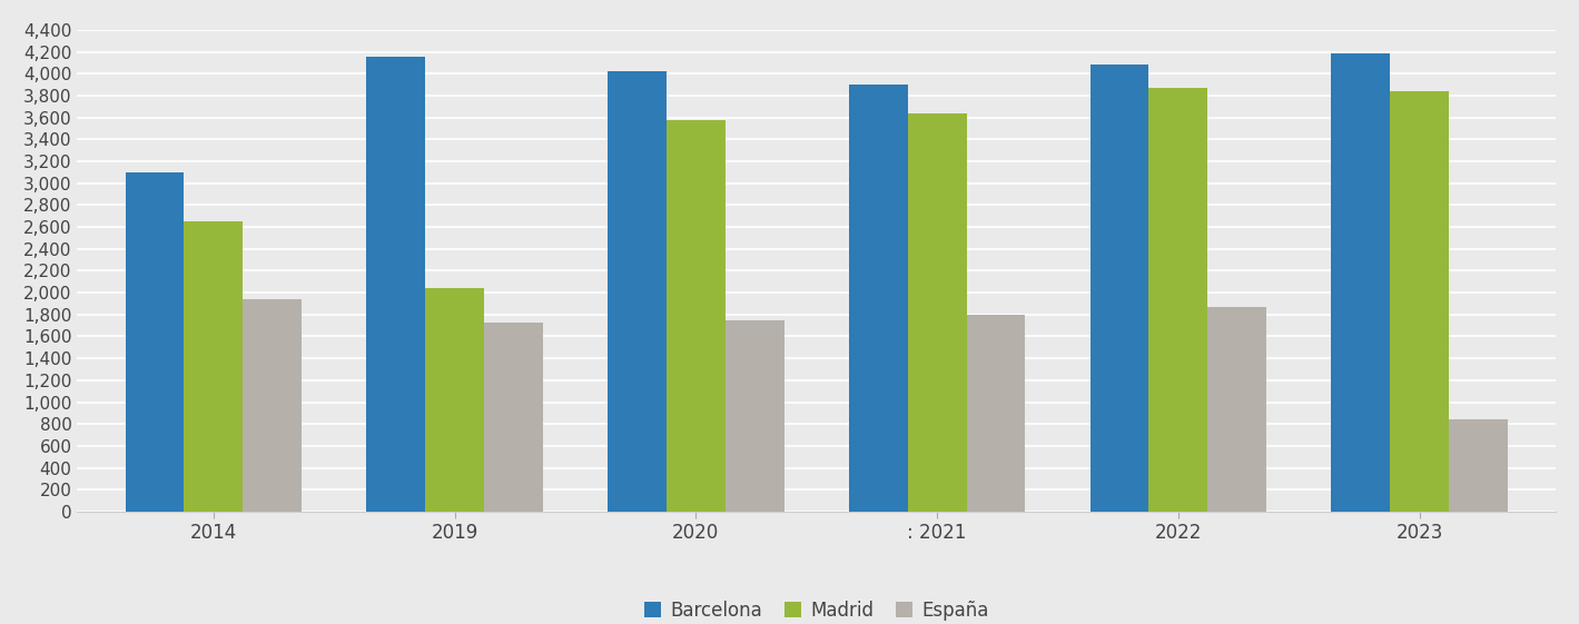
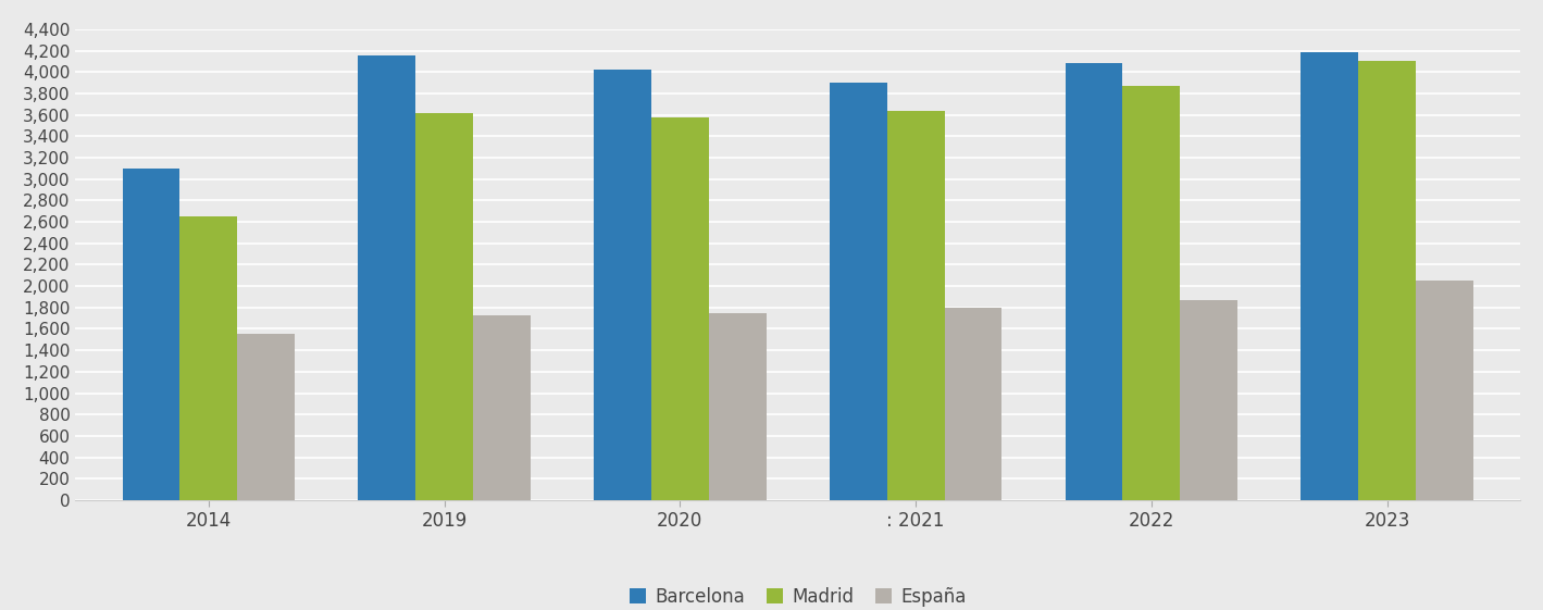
España/2014: 1,940 -> 1,550
Madrid/2019: 2,040 -> 3,620
Madrid/2023: 3,840 -> 4,100
España/2023: 840 -> 2,050
